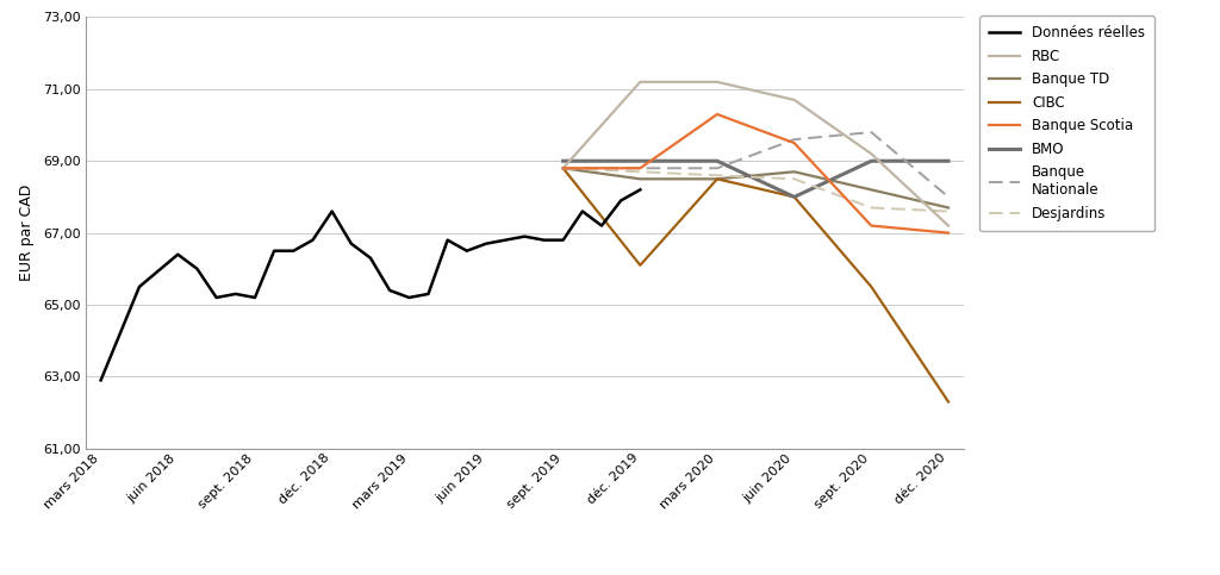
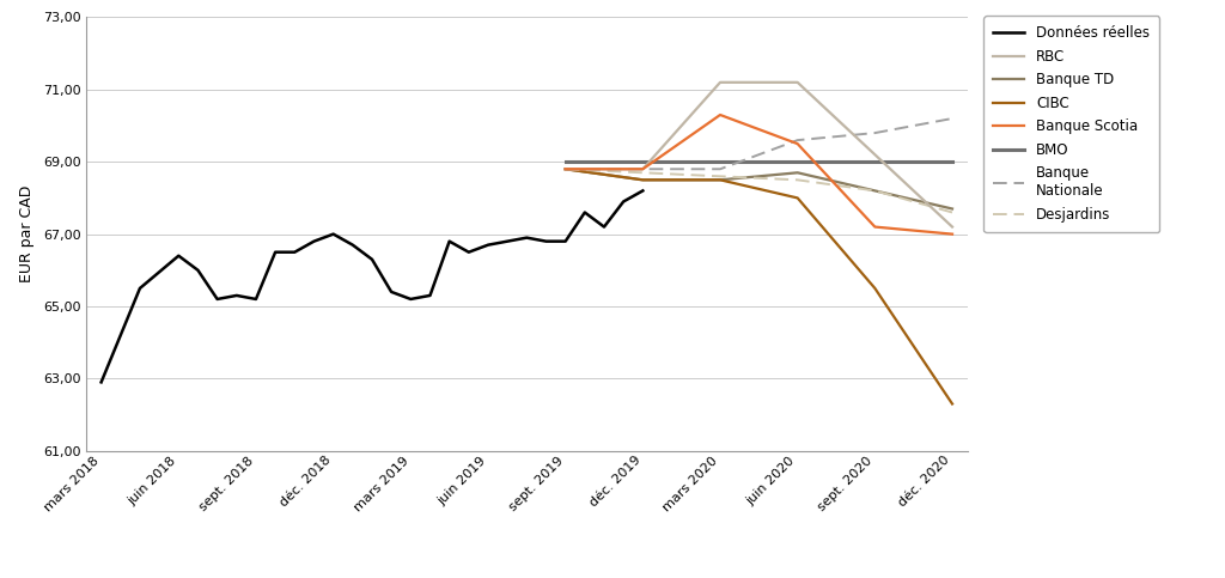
Données réelles/déc. 2018: 67,6 -> 67,0
RBC/déc. 2019: 71,2 -> 68,8
CIBC/déc. 2019: 66,1 -> 68,5
RBC/juin 2020: 70,7 -> 71,2
BMO/juin 2020: 68 -> 69
Desjardins/sept. 2020: 67,7 -> 68,2
Banque Nationale/déc. 2020: 68,0 -> 70,2
